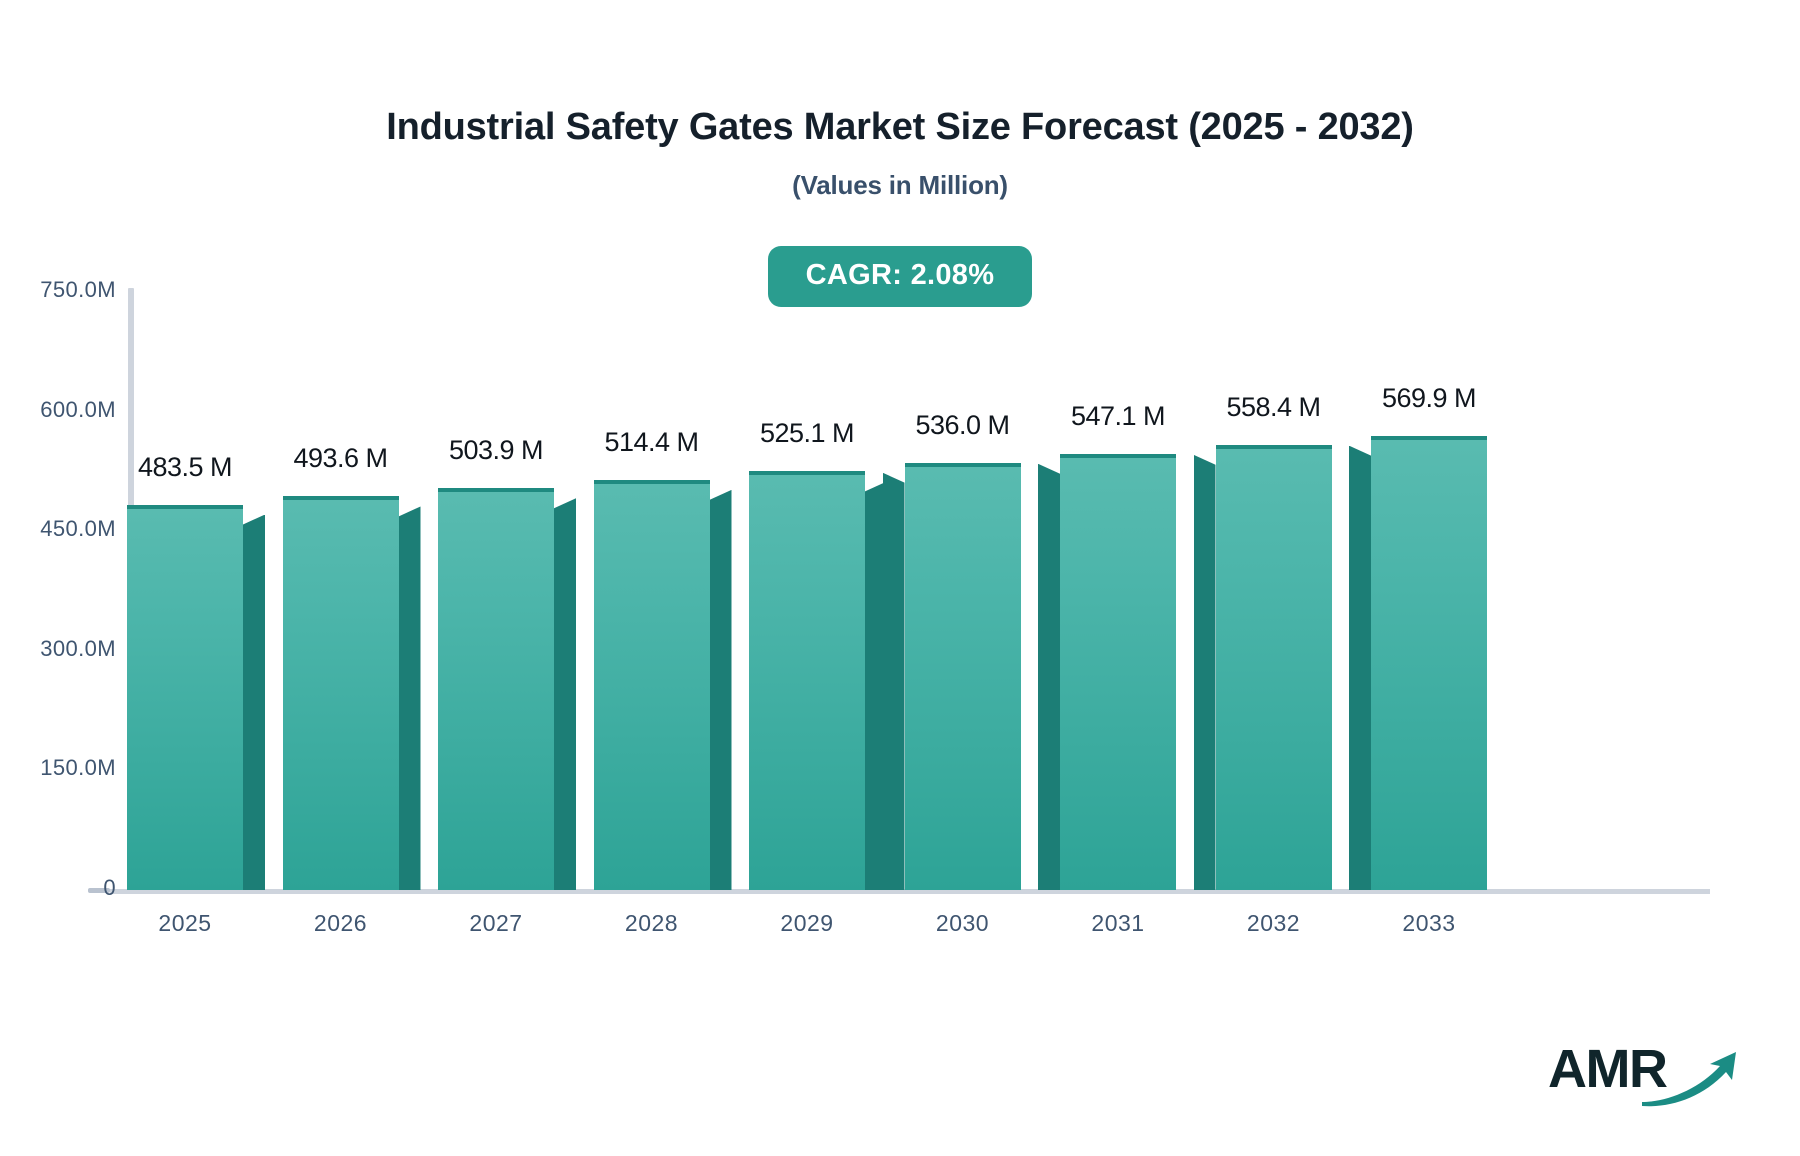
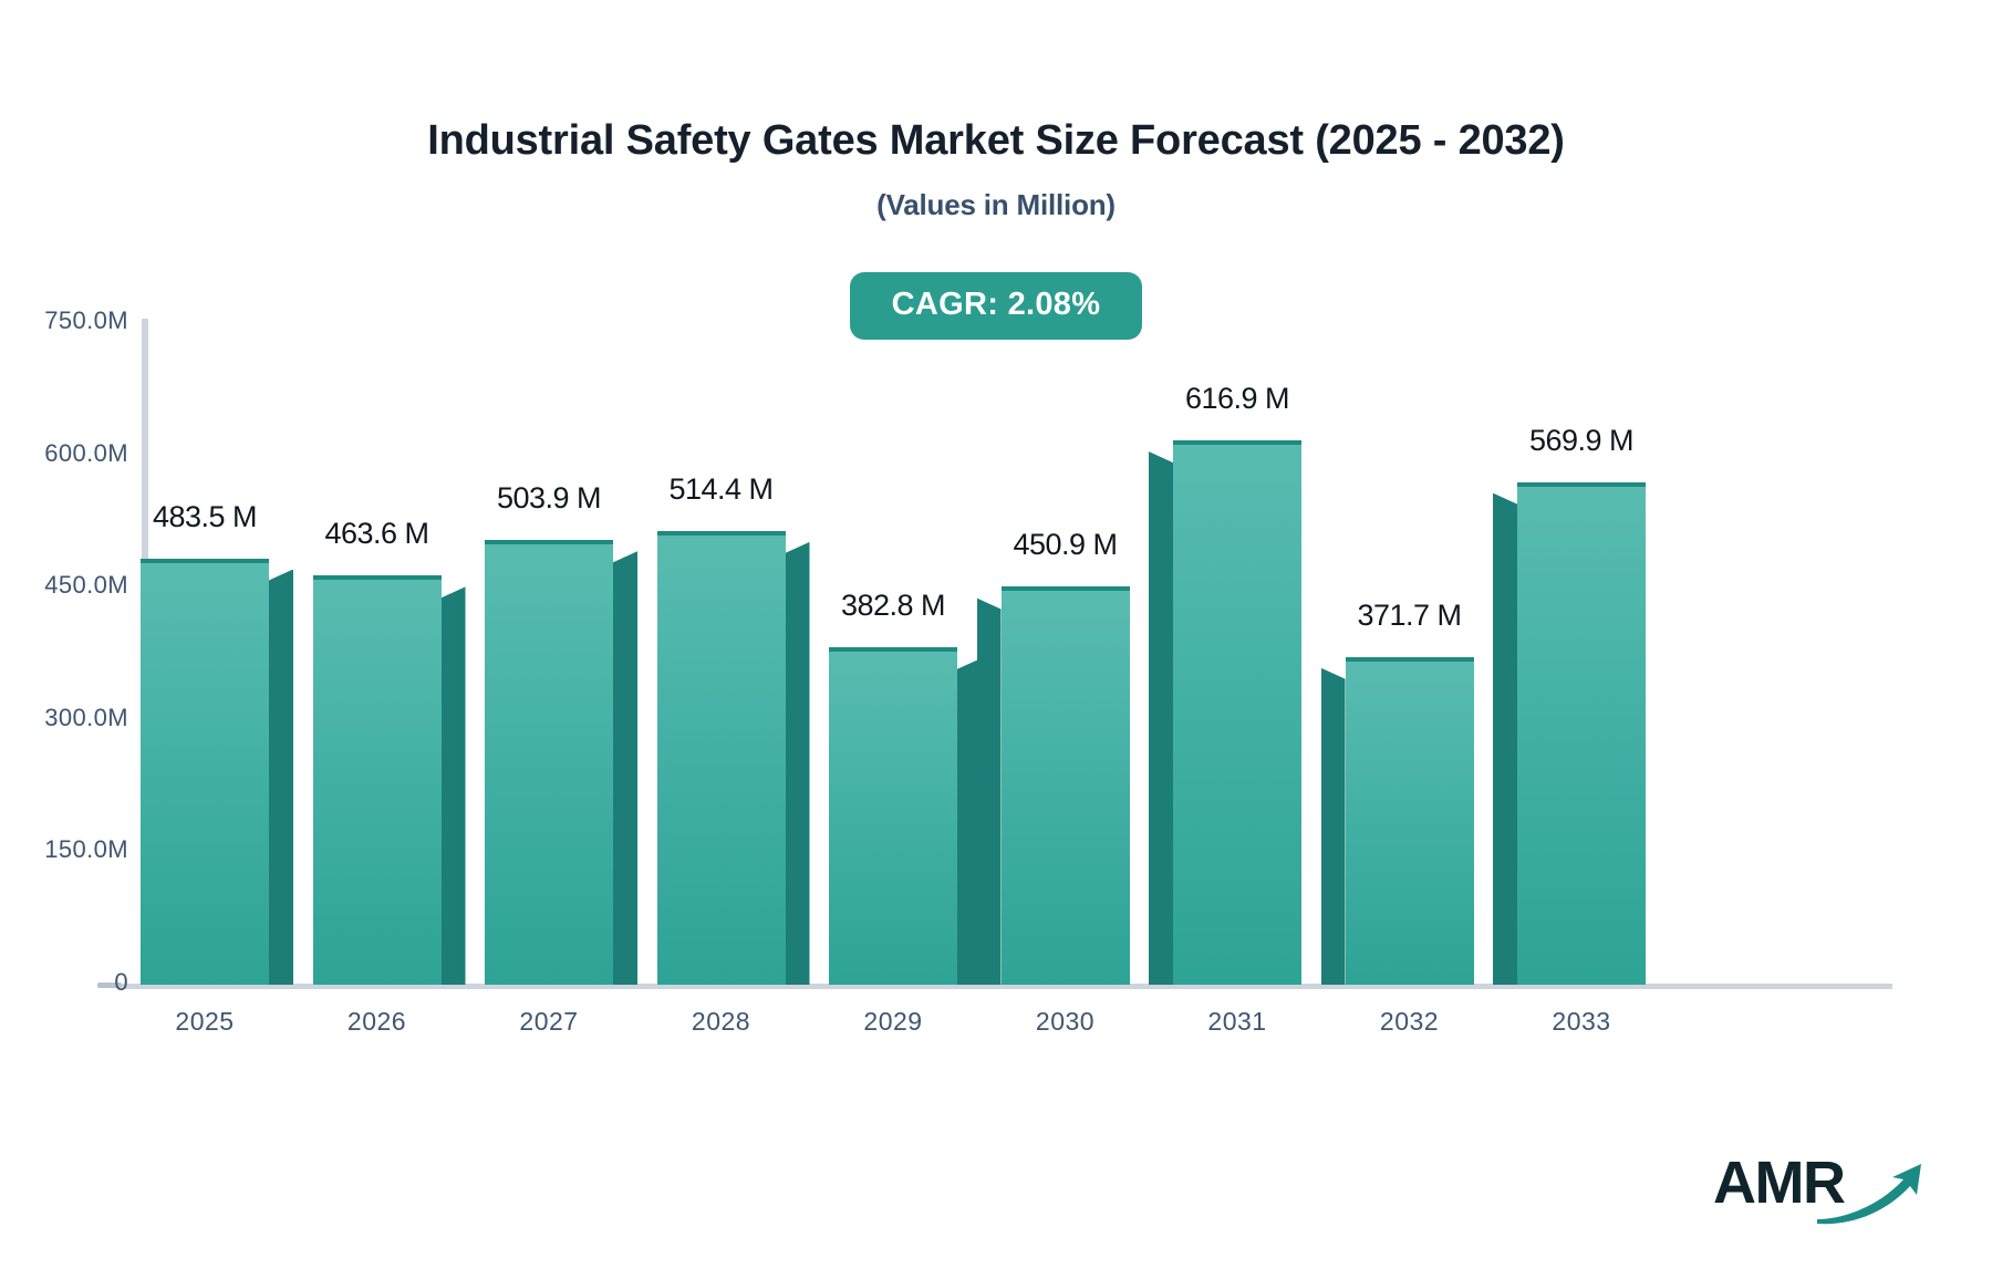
2026: 493.6 -> 463.6
2029: 525.1 -> 382.8
2030: 536.0 -> 450.9
2031: 547.1 -> 616.9
2032: 558.4 -> 371.7
